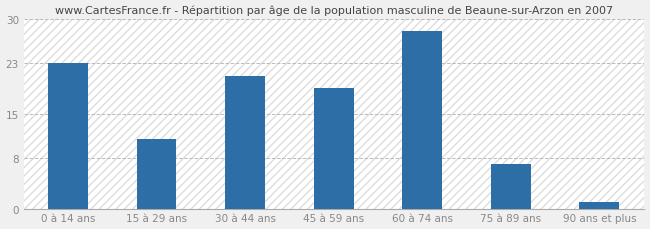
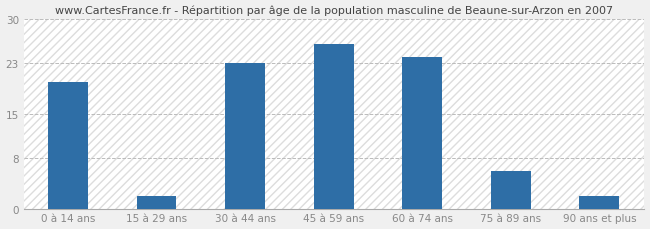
0 à 14 ans: 23 -> 20
15 à 29 ans: 11 -> 2
30 à 44 ans: 21 -> 23
45 à 59 ans: 19 -> 26
60 à 74 ans: 28 -> 24
75 à 89 ans: 7 -> 6
90 ans et plus: 1 -> 2
